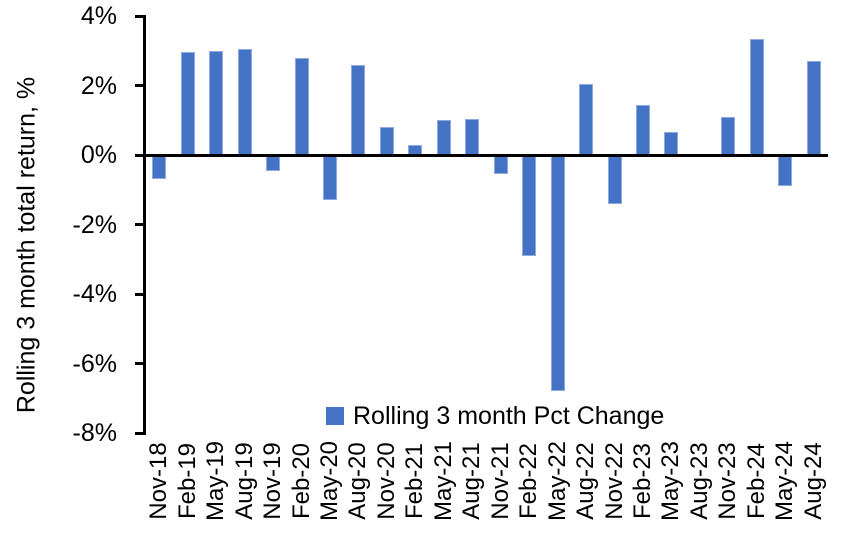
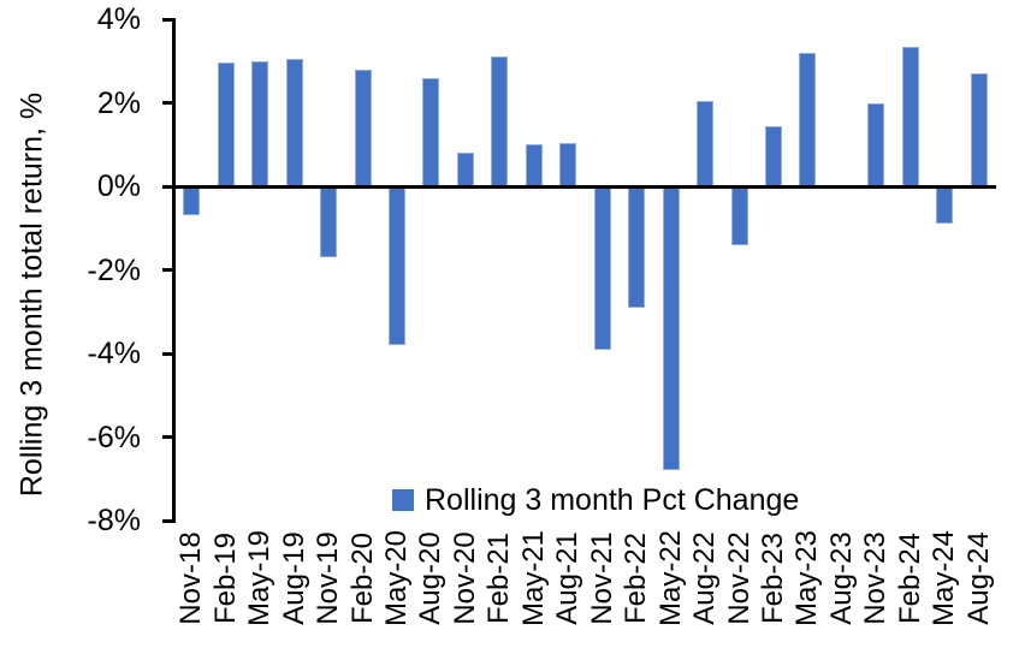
Nov-19: -0.5% -> -1.7%
May-20: -1.3% -> -3.8%
Feb-21: 0.3% -> 3.1%
Nov-21: -0.6% -> -3.9%
May-23: 0.7% -> 3.2%
Nov-23: 1.1% -> 2.0%
